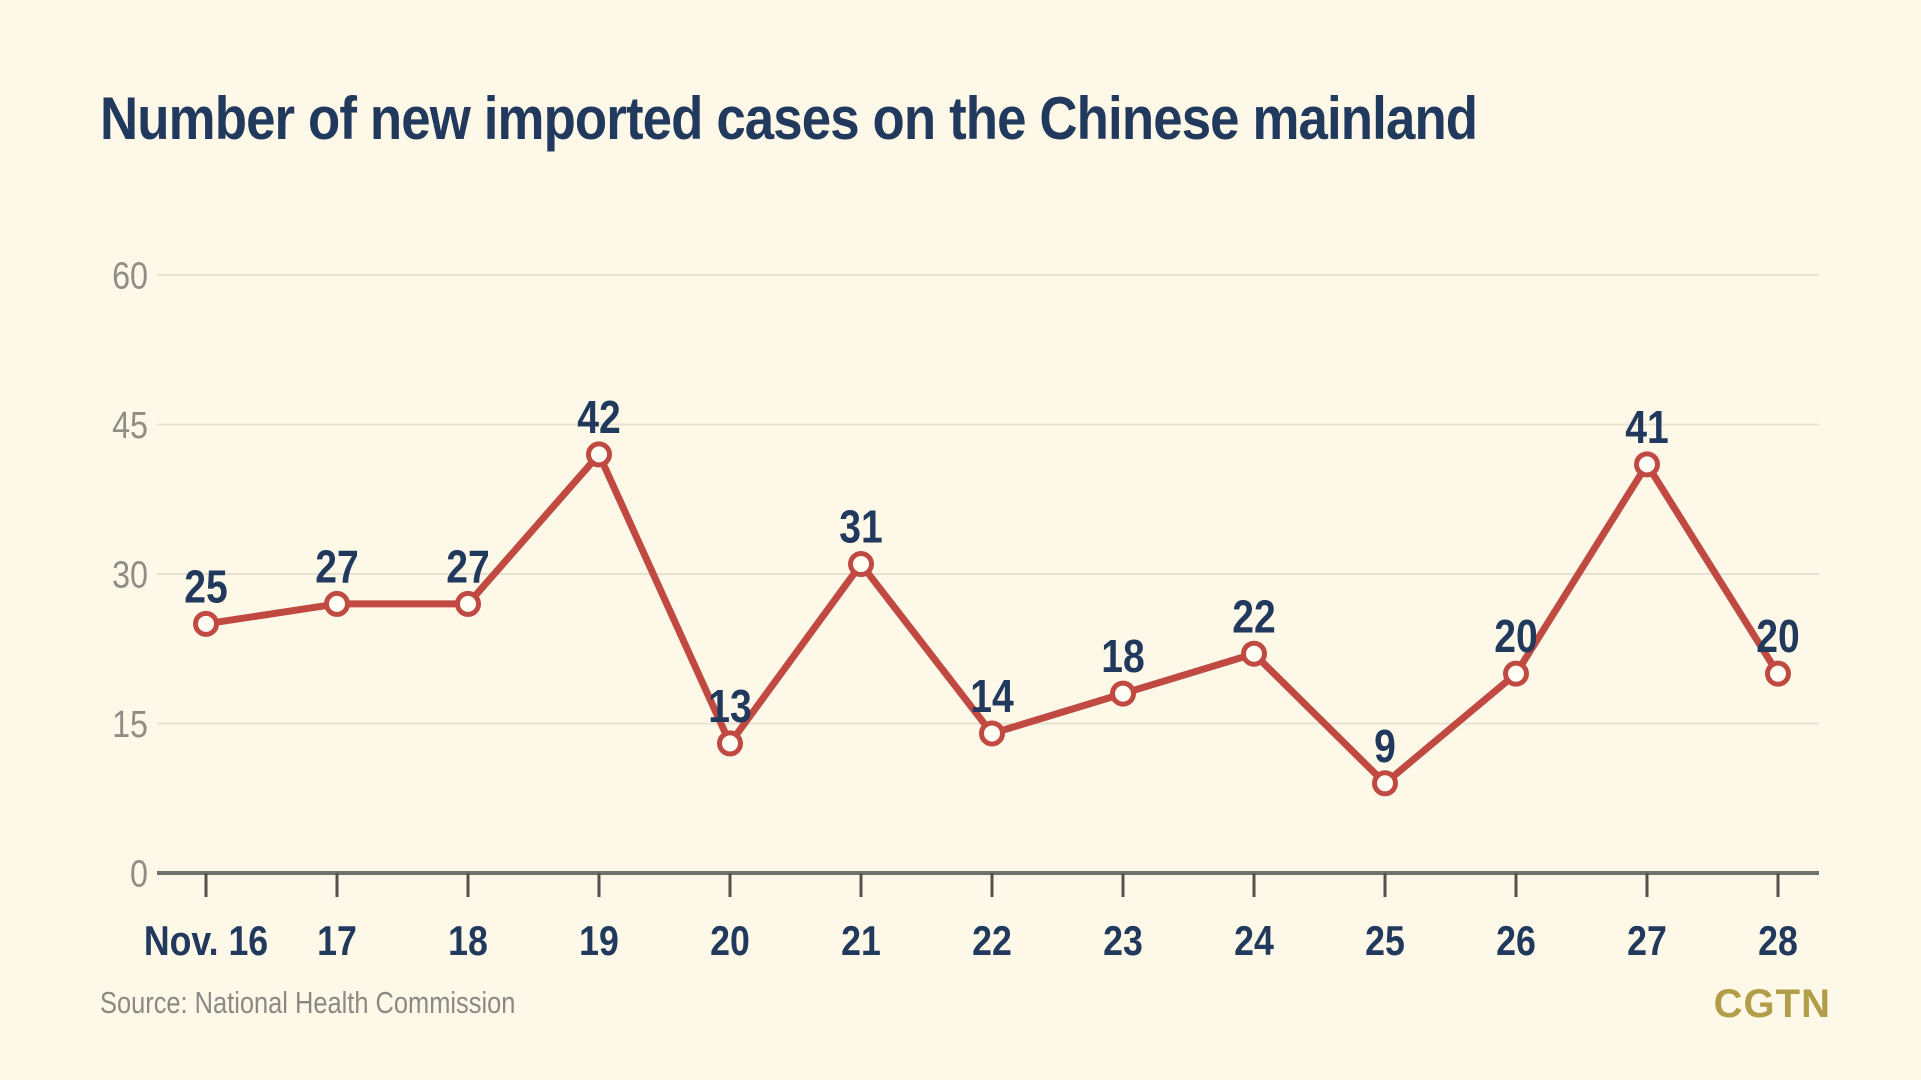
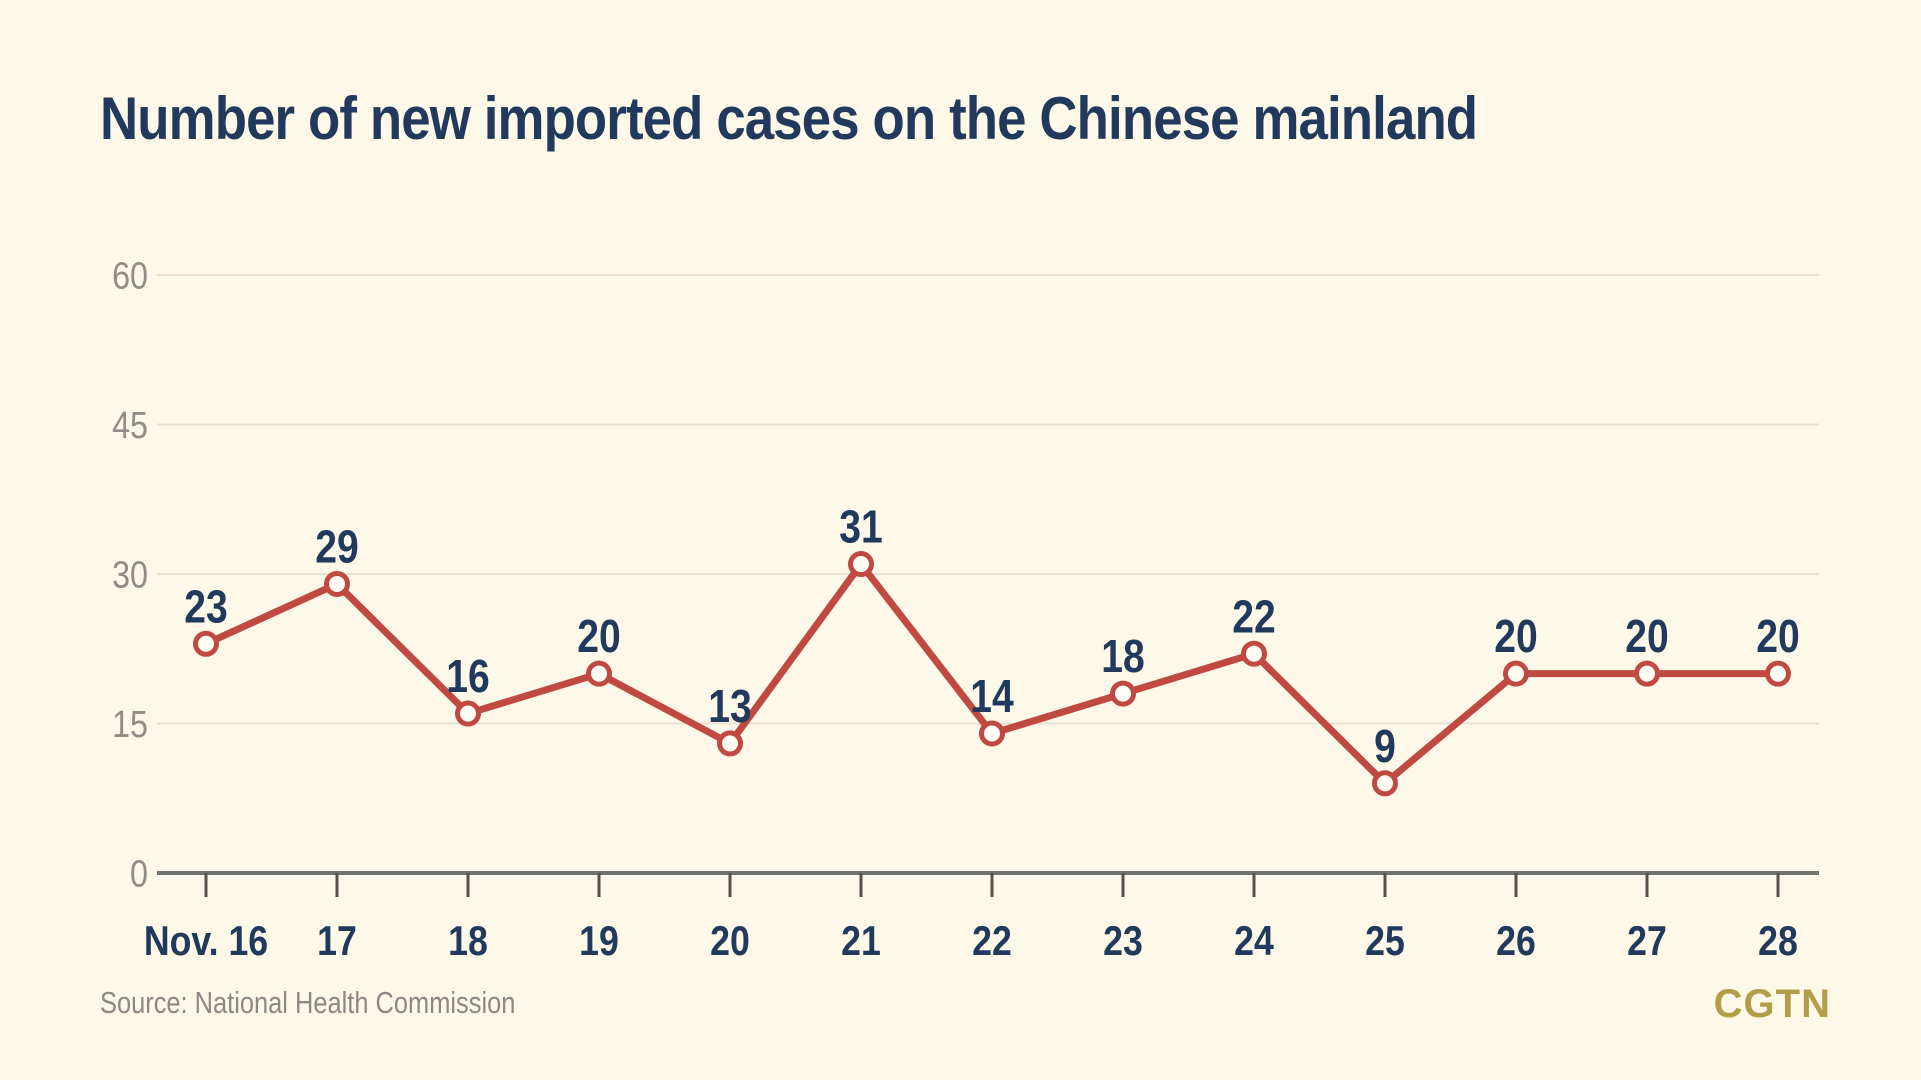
Nov. 16: 25 -> 23
17: 27 -> 29
18: 27 -> 16
19: 42 -> 20
27: 41 -> 20
